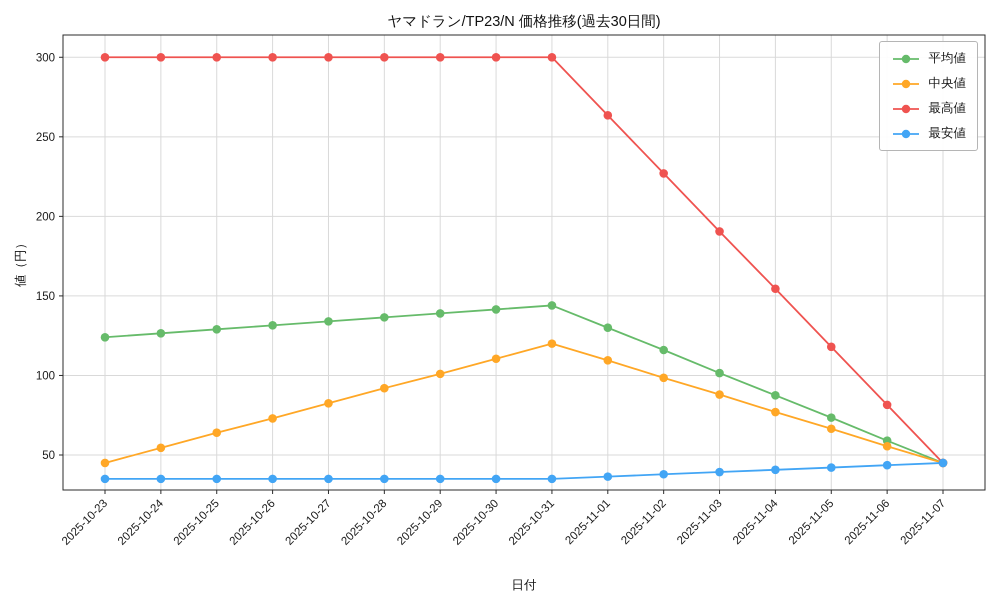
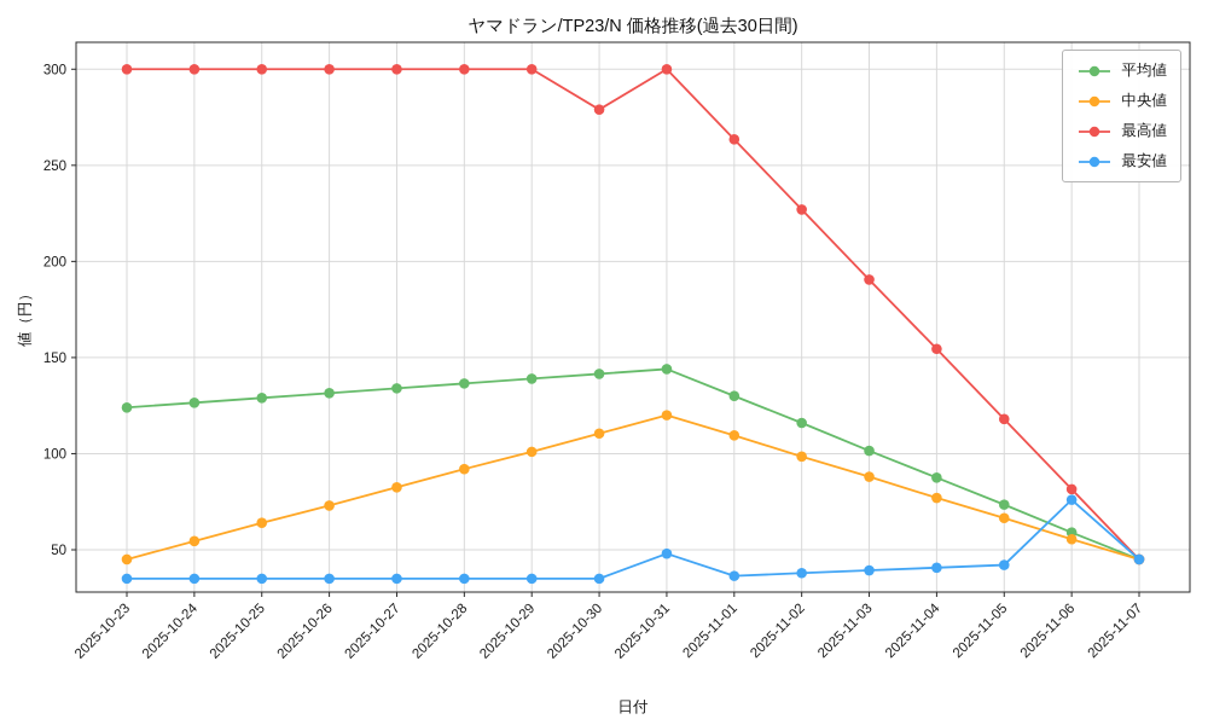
最高値/2025-10-30: 300 -> 279
最安値/2025-10-31: 35 -> 48
最安値/2025-11-06: 44 -> 76
